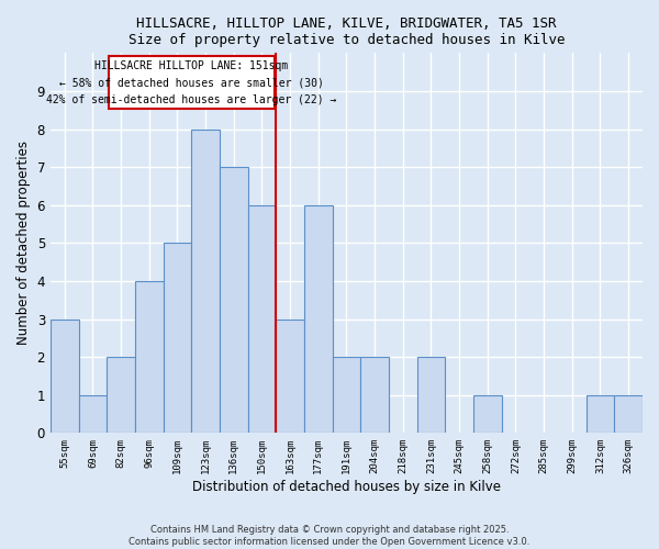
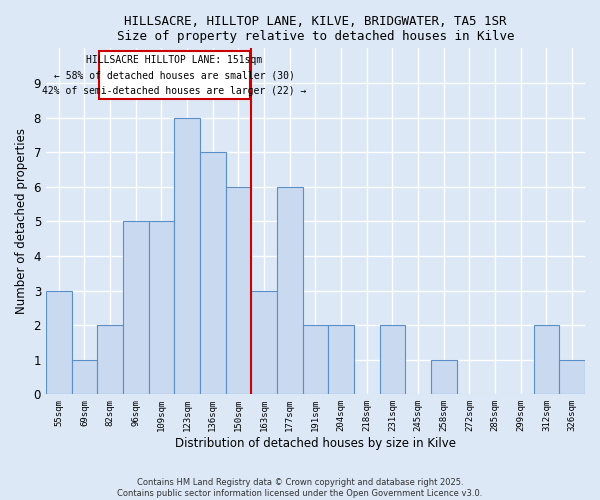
96sqm: 4 -> 5
312sqm: 1 -> 2
